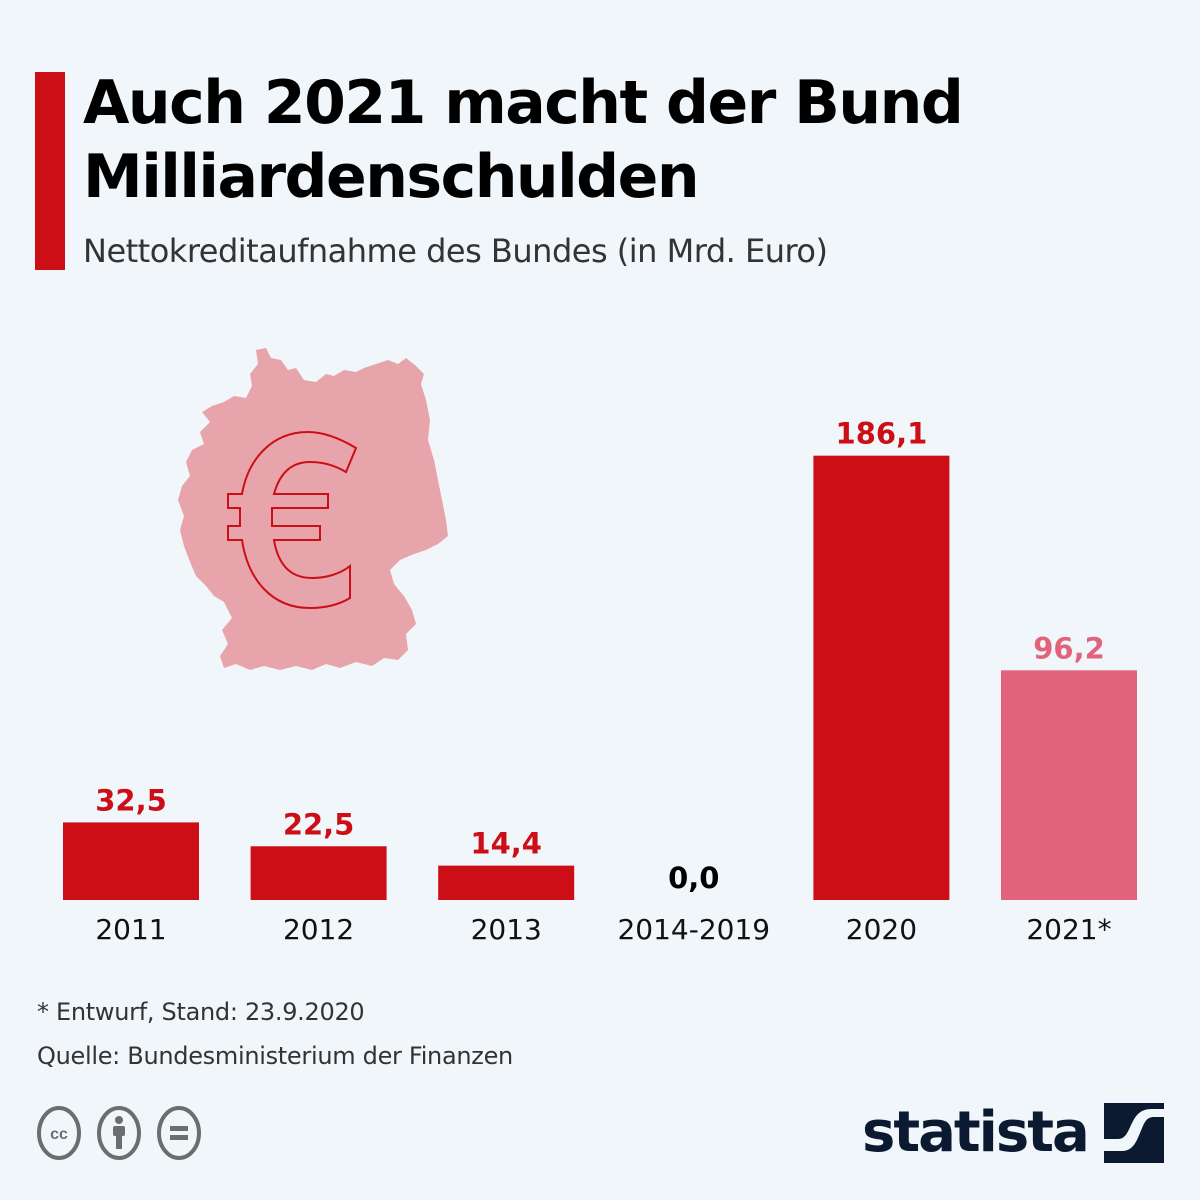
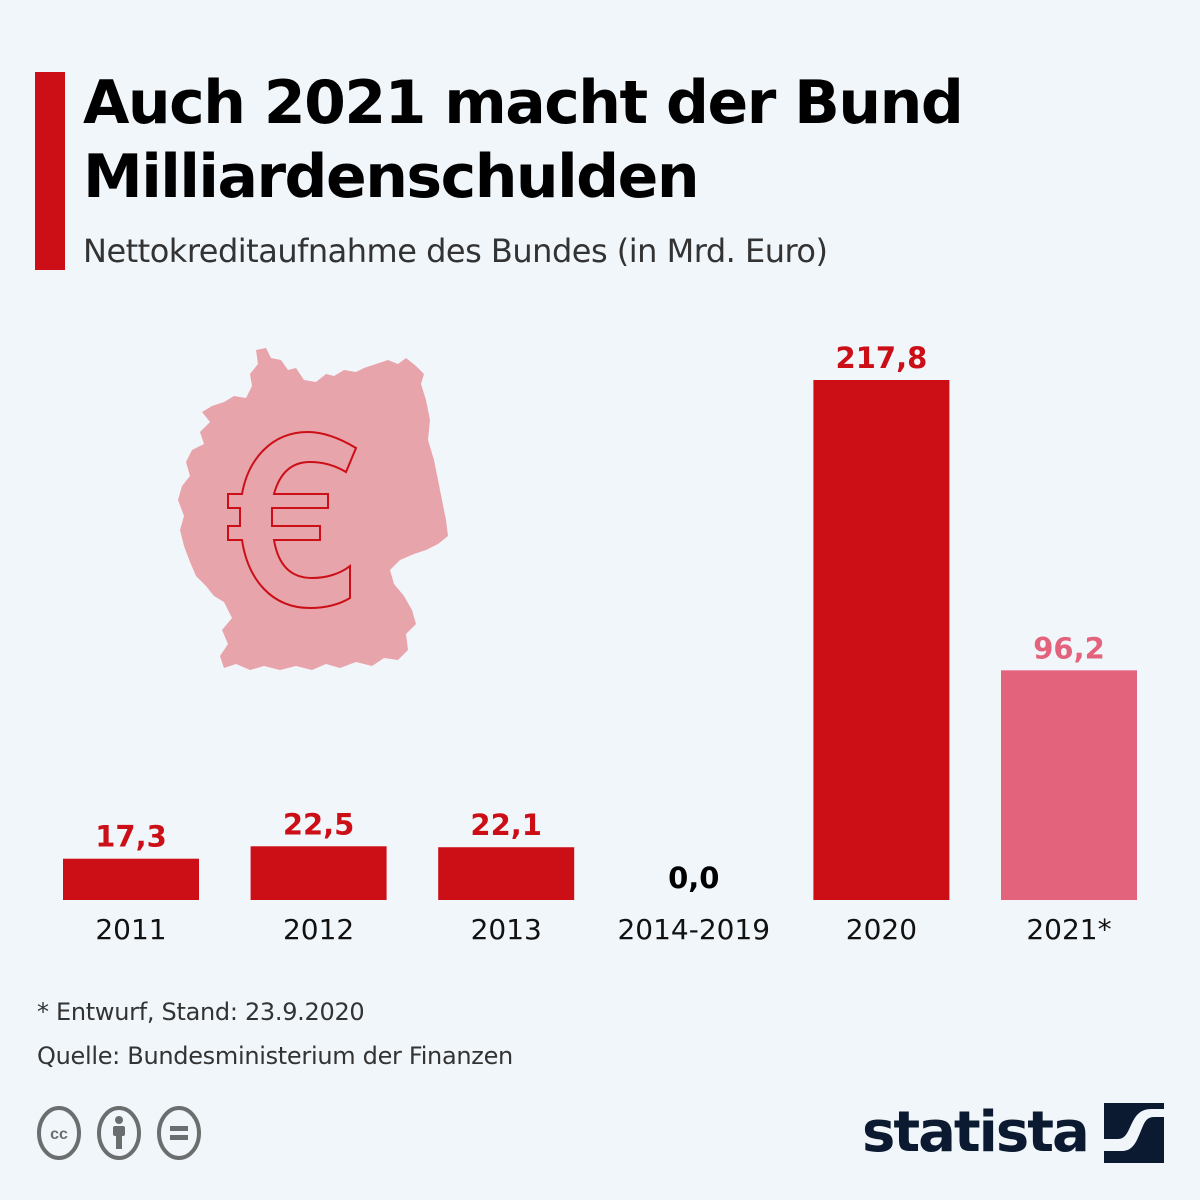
2011: 32,5 -> 17,3
2013: 14,4 -> 22,1
2020: 186,1 -> 217,8
